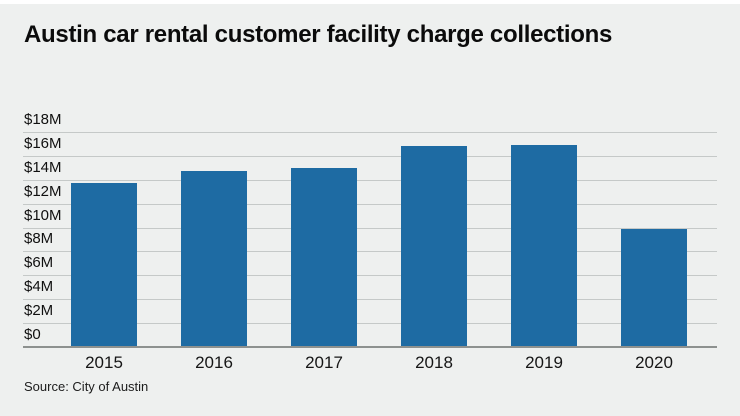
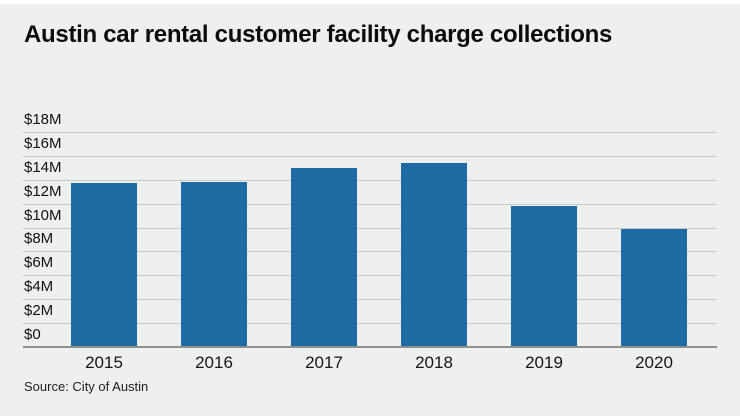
2016: $14.7M -> $13.8M
2018: $16.8M -> $15.4M
2019: $16.9M -> $11.8M
